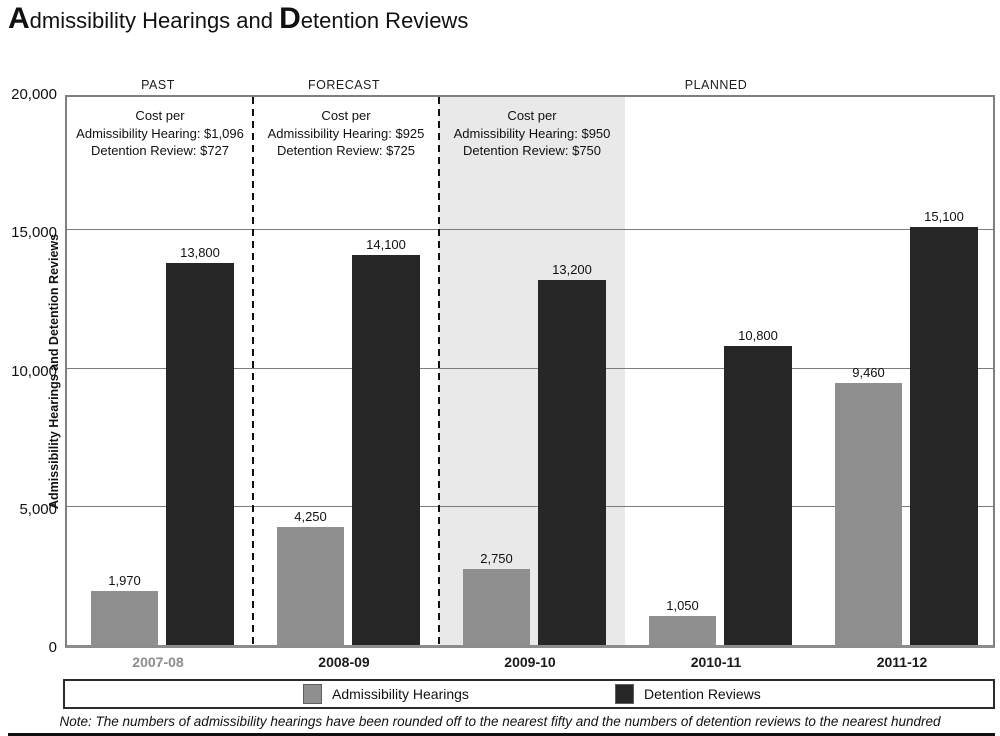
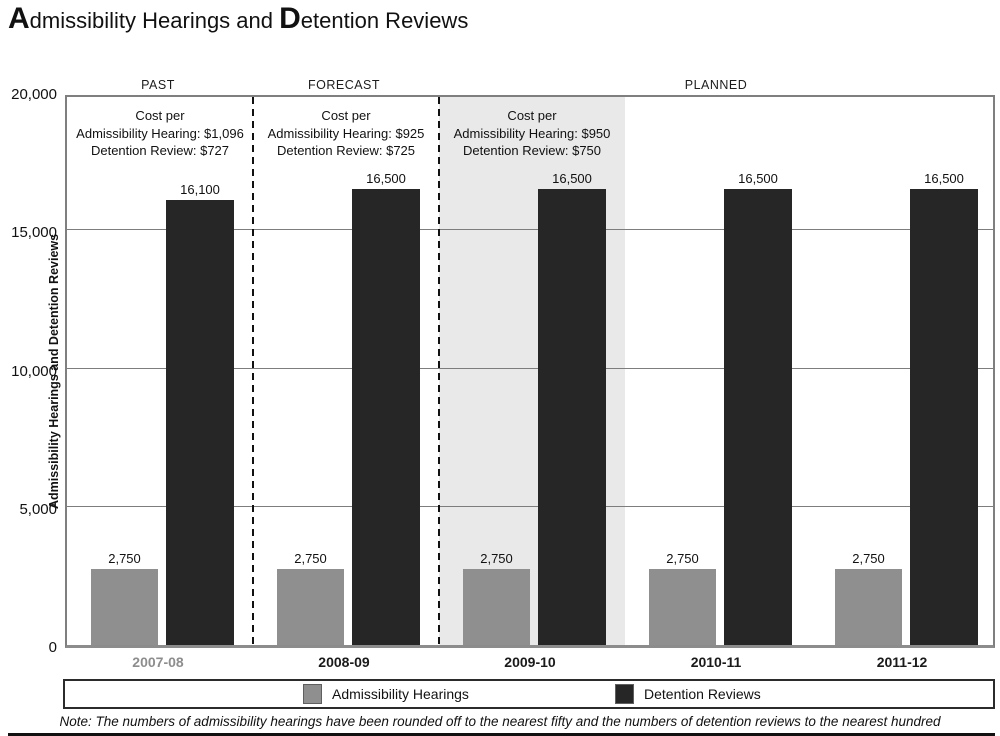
Admissibility Hearings/2007-08: 1,970 -> 2,750
Detention Reviews/2007-08: 13,800 -> 16,100
Admissibility Hearings/2008-09: 4,250 -> 2,750
Detention Reviews/2008-09: 14,100 -> 16,500
Detention Reviews/2009-10: 13,200 -> 16,500
Admissibility Hearings/2010-11: 1,050 -> 2,750
Detention Reviews/2010-11: 10,800 -> 16,500
Admissibility Hearings/2011-12: 9,460 -> 2,750
Detention Reviews/2011-12: 15,100 -> 16,500
